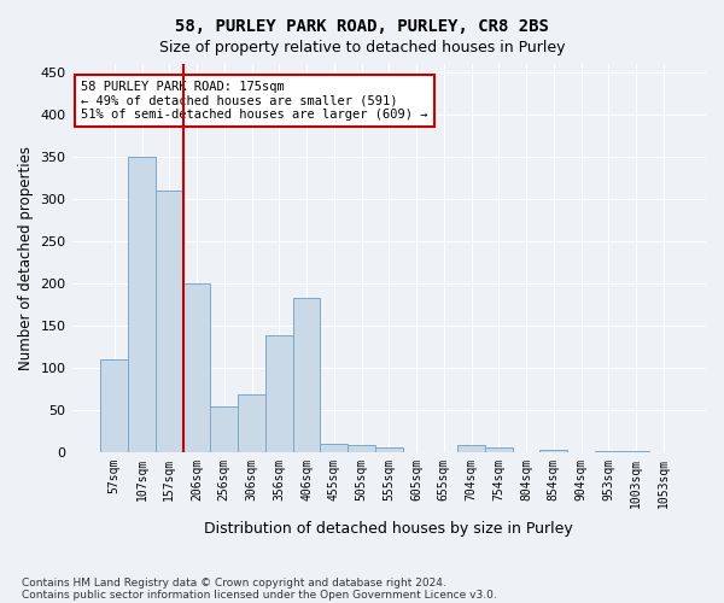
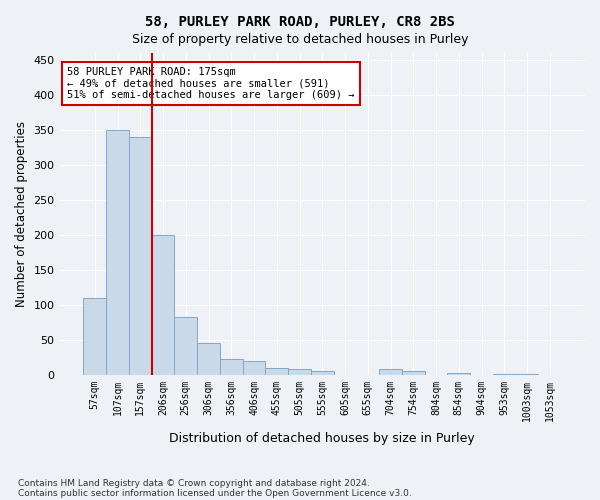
157sqm: 310 -> 340
256sqm: 54 -> 83
306sqm: 68 -> 46
356sqm: 138 -> 22
406sqm: 182 -> 20
